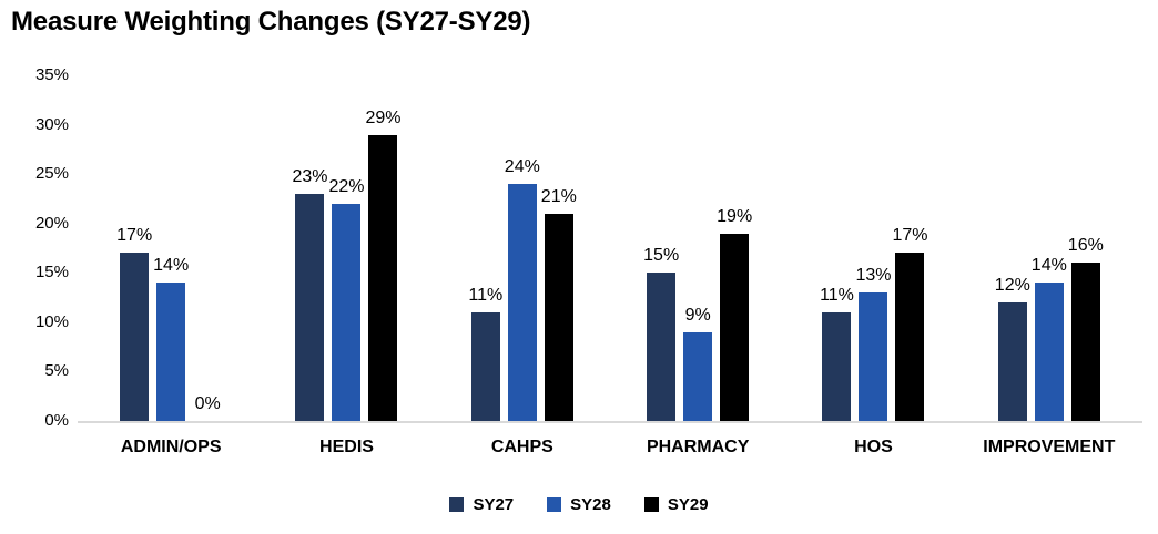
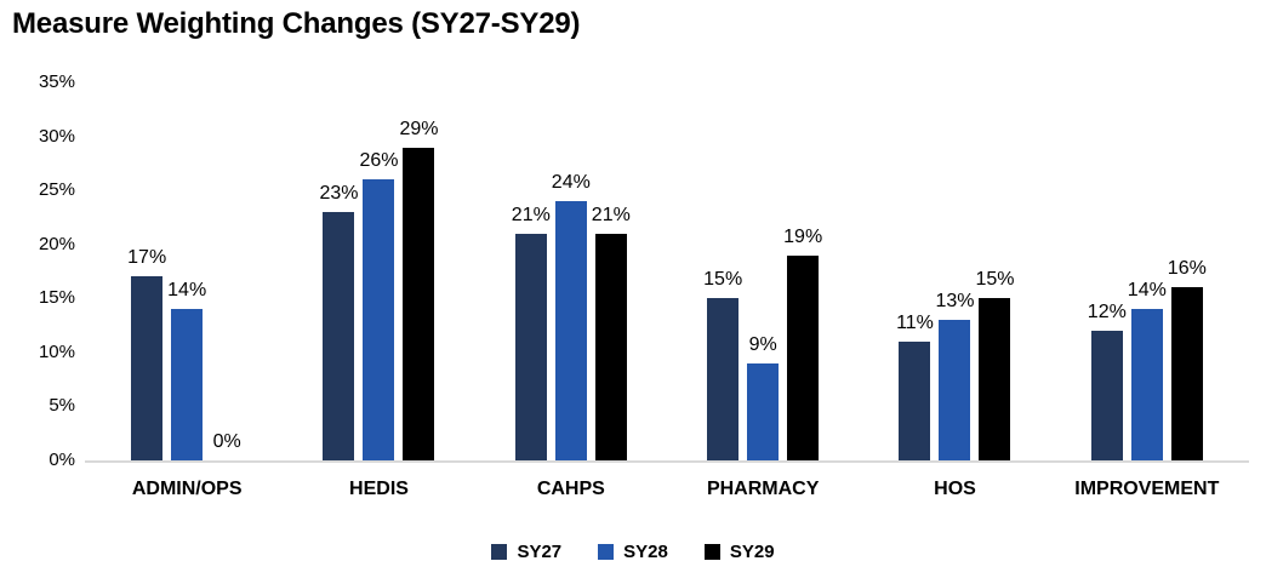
SY28/HEDIS: 22% -> 26%
SY27/CAHPS: 11% -> 21%
SY29/HOS: 17% -> 15%
